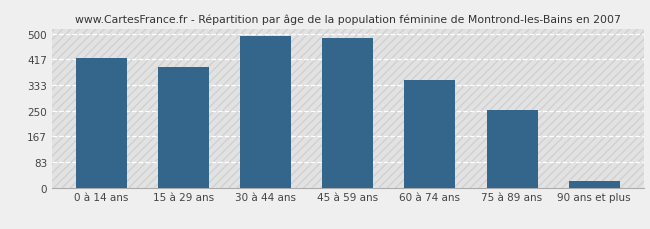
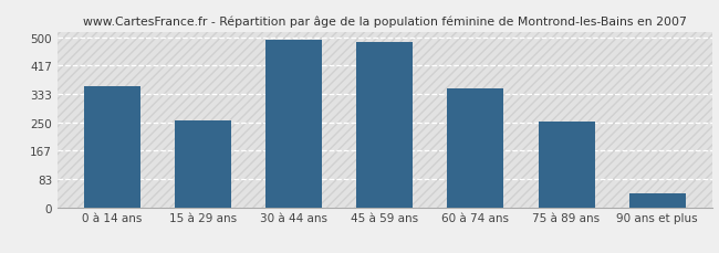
0 à 14 ans: 422 -> 355
15 à 29 ans: 392 -> 255
90 ans et plus: 22 -> 40
